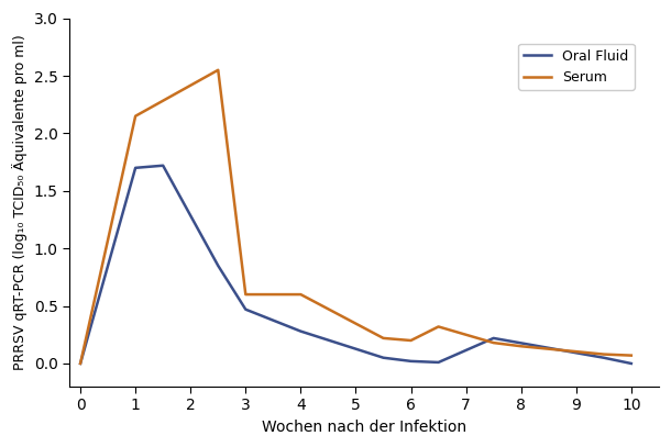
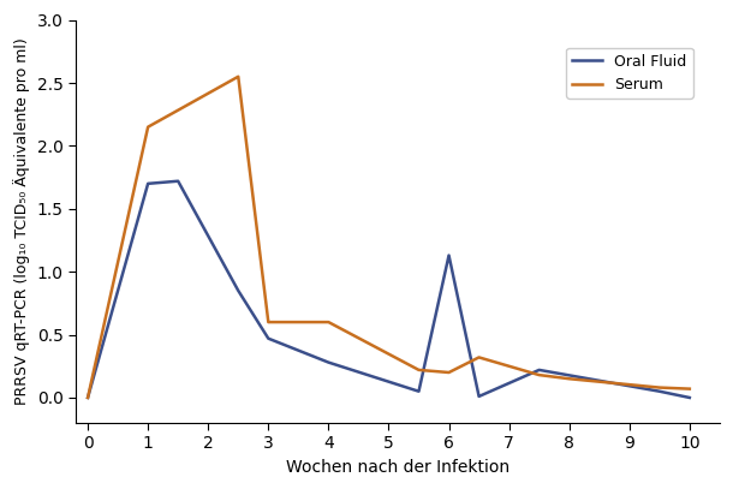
Oral Fluid/6: 0.02 -> 1.13
